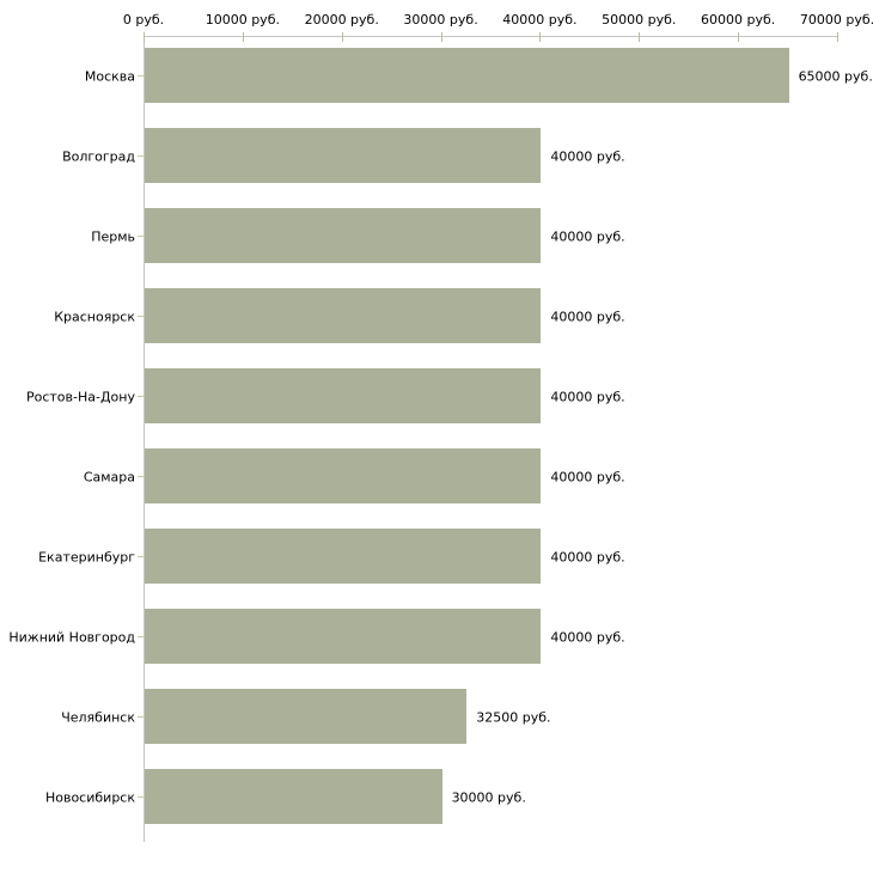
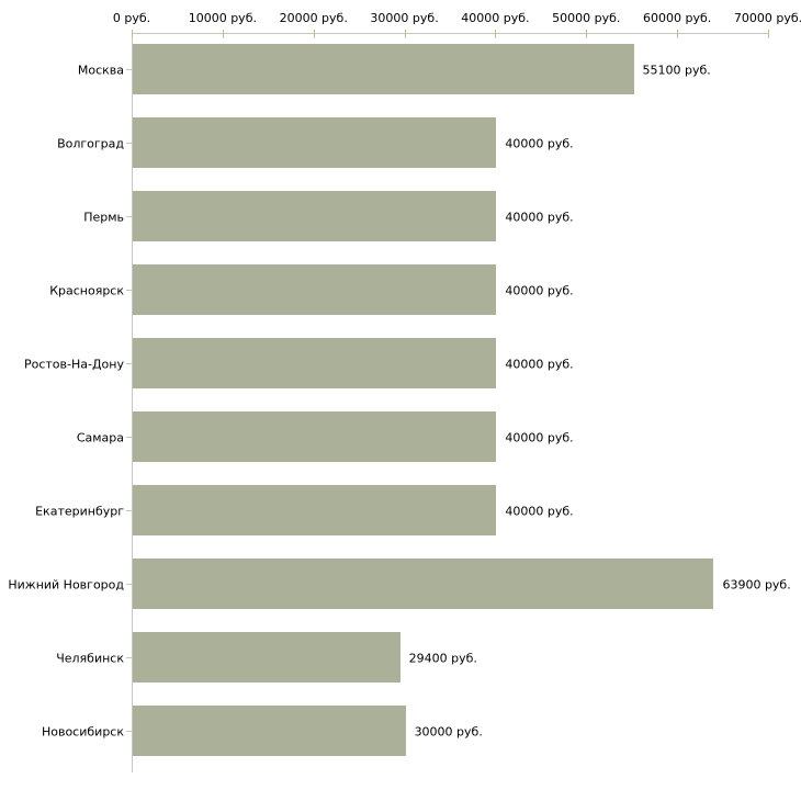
Москва: 65000 -> 55100
Нижний Новгород: 40000 -> 63900
Челябинск: 32500 -> 29400
